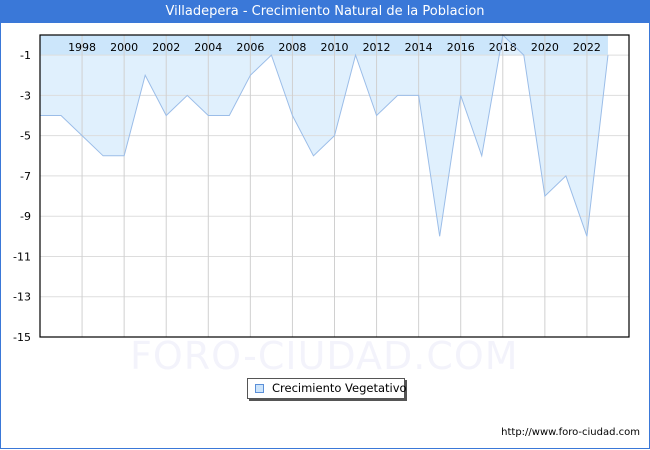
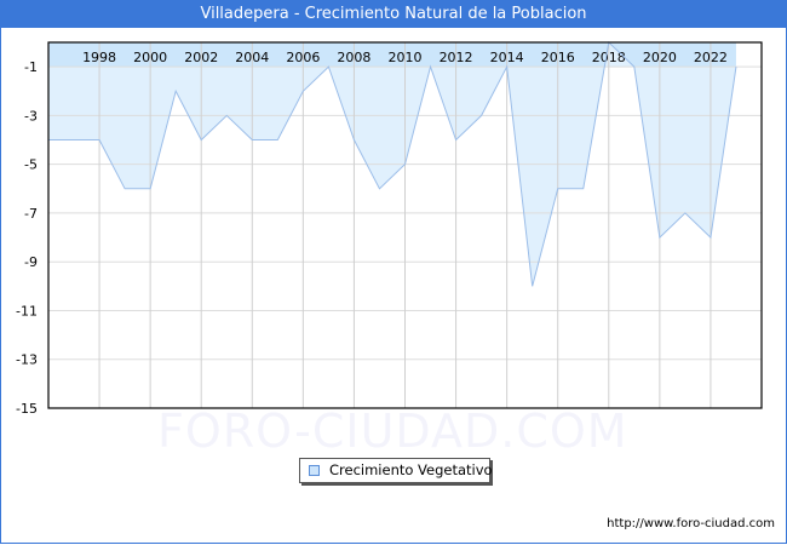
1998: -5 -> -4
2014: -3 -> -1
2016: -3 -> -6
2022: -10 -> -8
